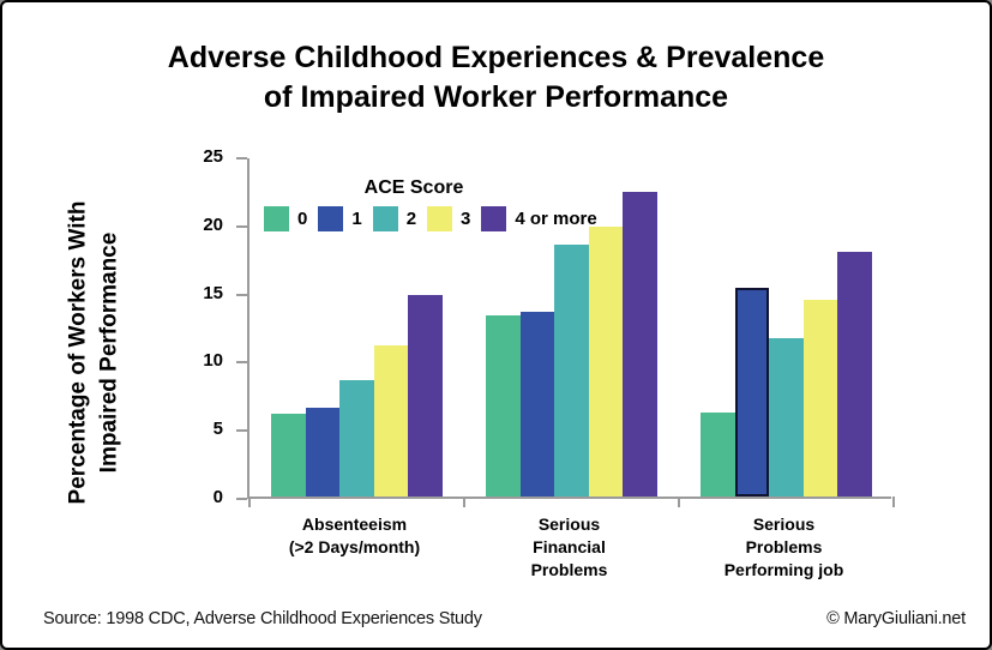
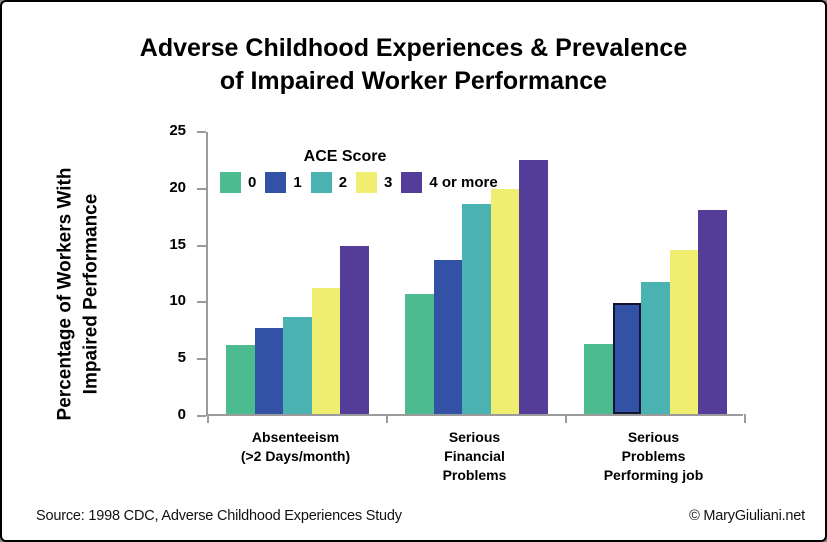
1/Absenteeism (>2 Days/month): 6.5 -> 7.6
0/Serious Financial Problems: 13.3 -> 10.6
1/Serious Problems Performing job: 15.3 -> 9.8
